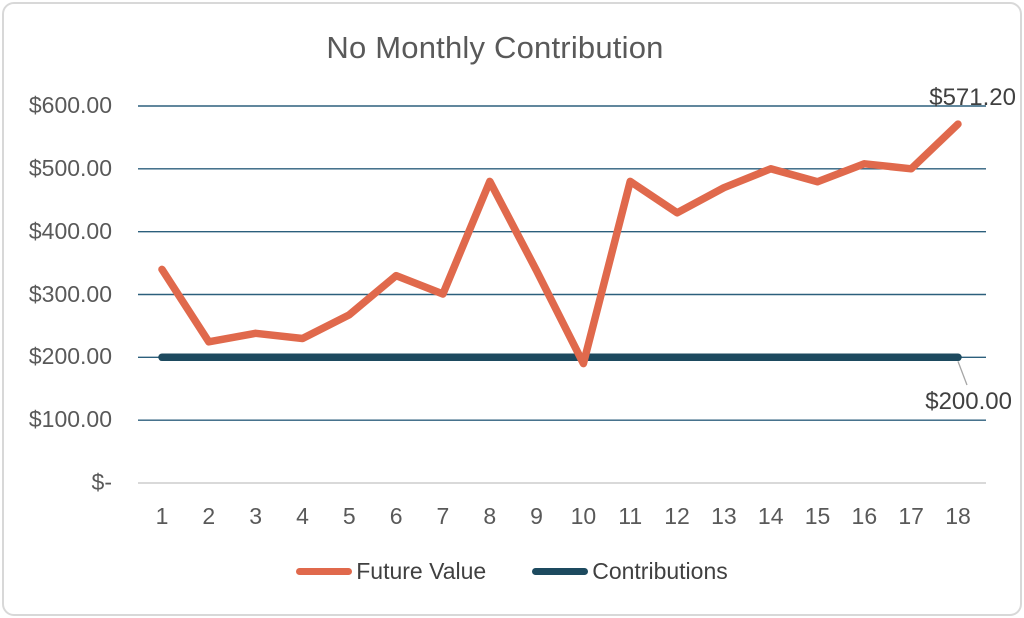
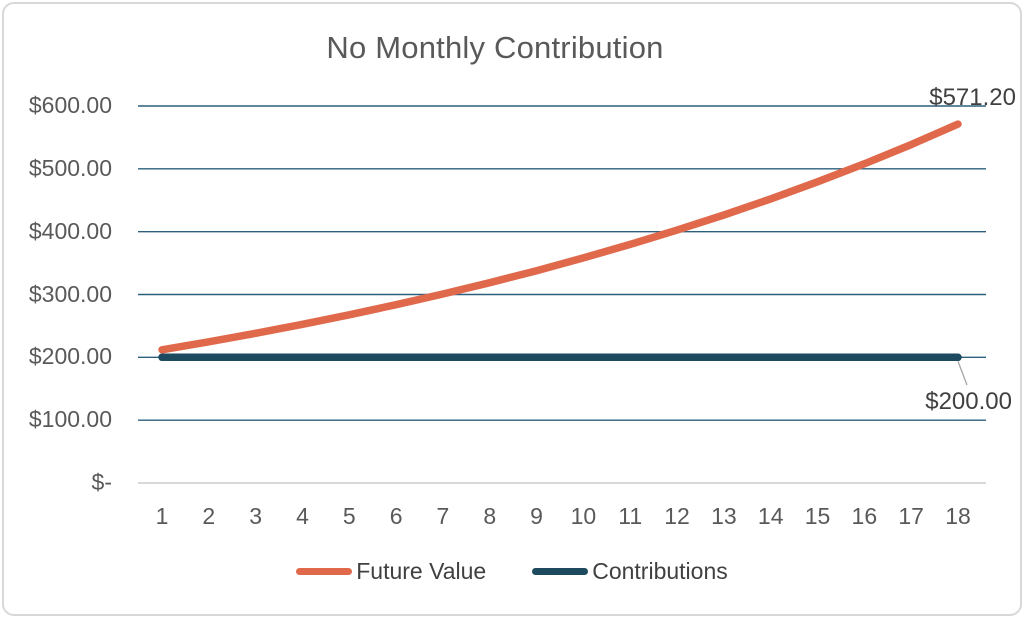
Future Value/1: $340 -> $210
Future Value/4: $230 -> $250
Future Value/6: $330 -> $280
Future Value/8: $480 -> $320
Future Value/10: $190 -> $360
Future Value/11: $480 -> $380
Future Value/12: $430 -> $400
Future Value/13: $470 -> $430
Future Value/14: $500 -> $450
Future Value/17: $500 -> $540
